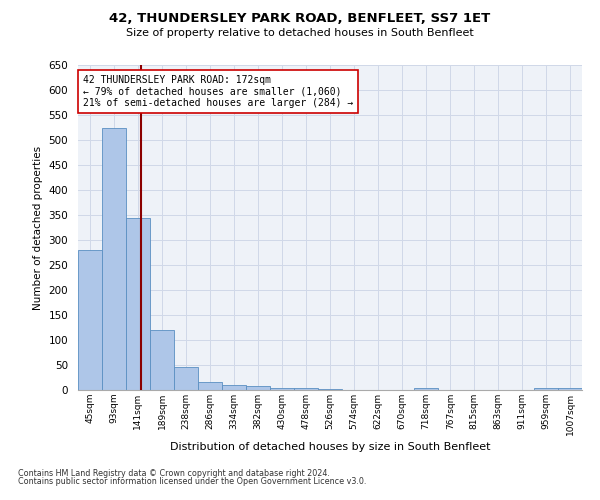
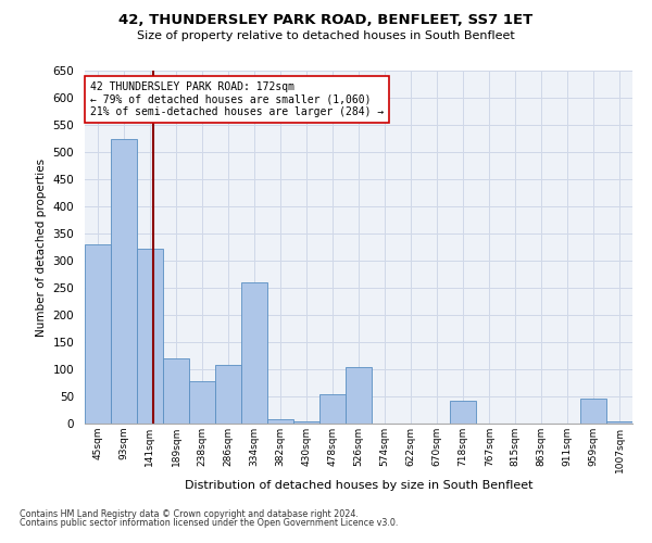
45sqm: 280 -> 330
141sqm: 345 -> 322
238sqm: 47 -> 78
286sqm: 16 -> 108
334sqm: 10 -> 260
478sqm: 4 -> 54
526sqm: 2 -> 104
718sqm: 5 -> 42
959sqm: 4 -> 46
